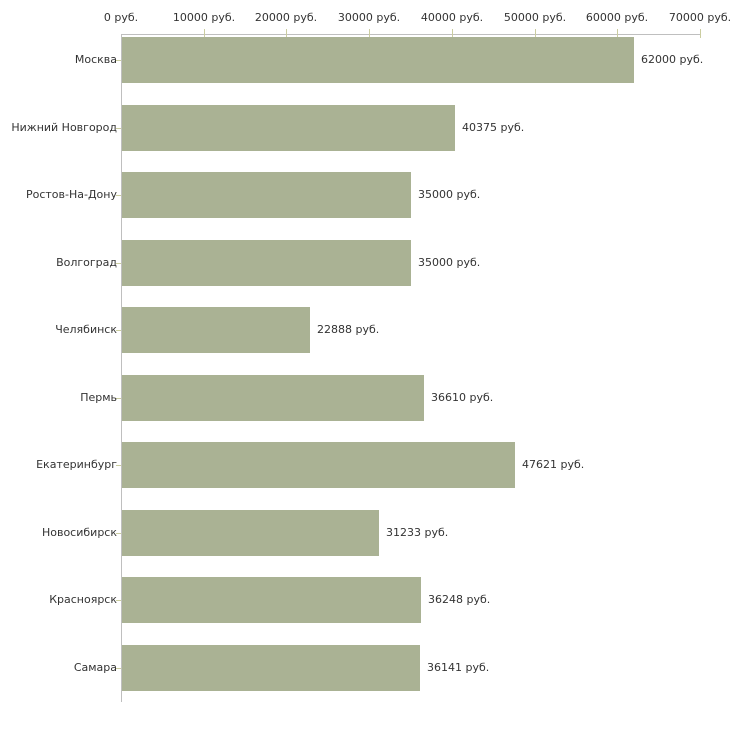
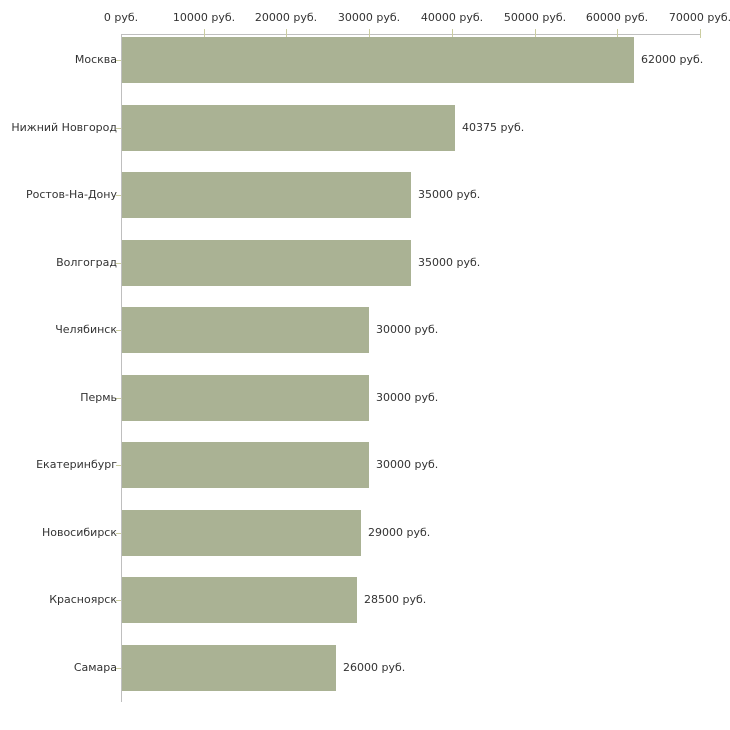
Челябинск: 22888 -> 30000
Пермь: 36610 -> 30000
Екатеринбург: 47621 -> 30000
Новосибирск: 31233 -> 29000
Красноярск: 36248 -> 28500
Самара: 36141 -> 26000
